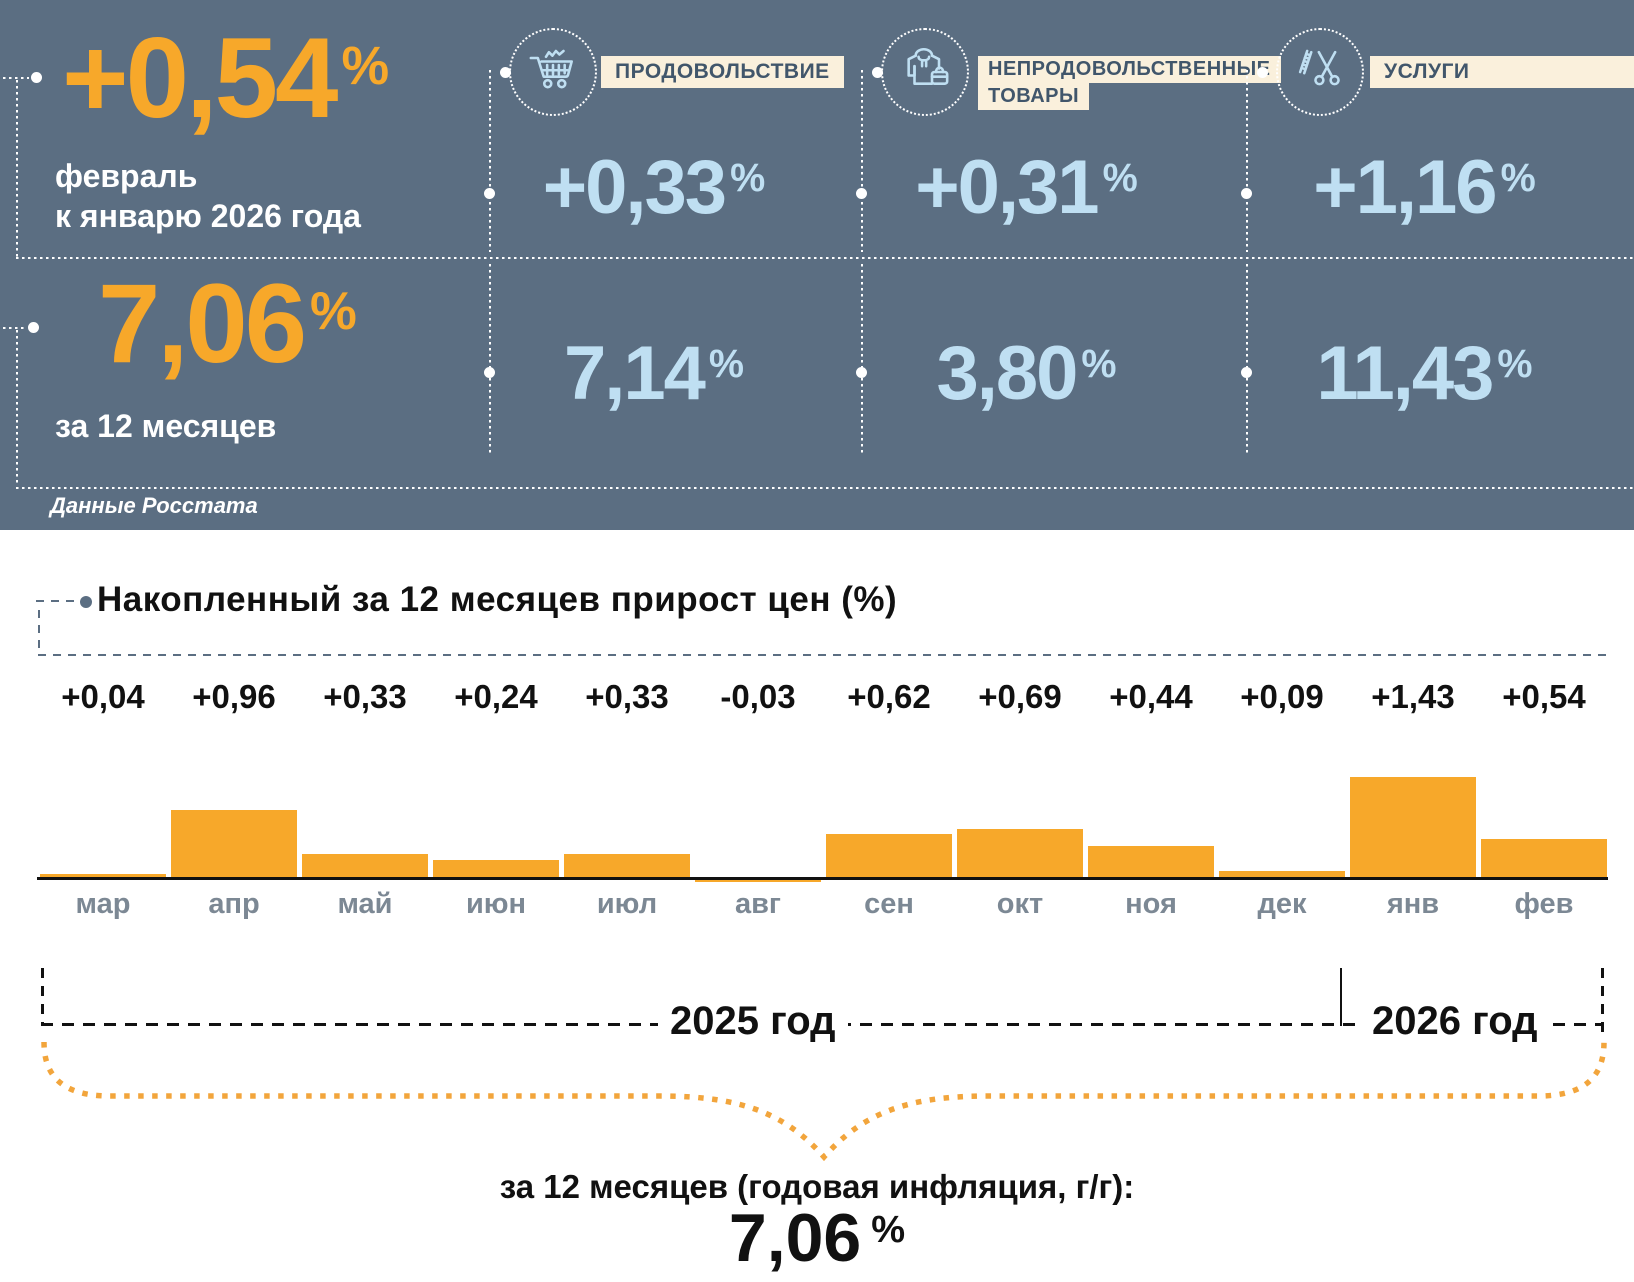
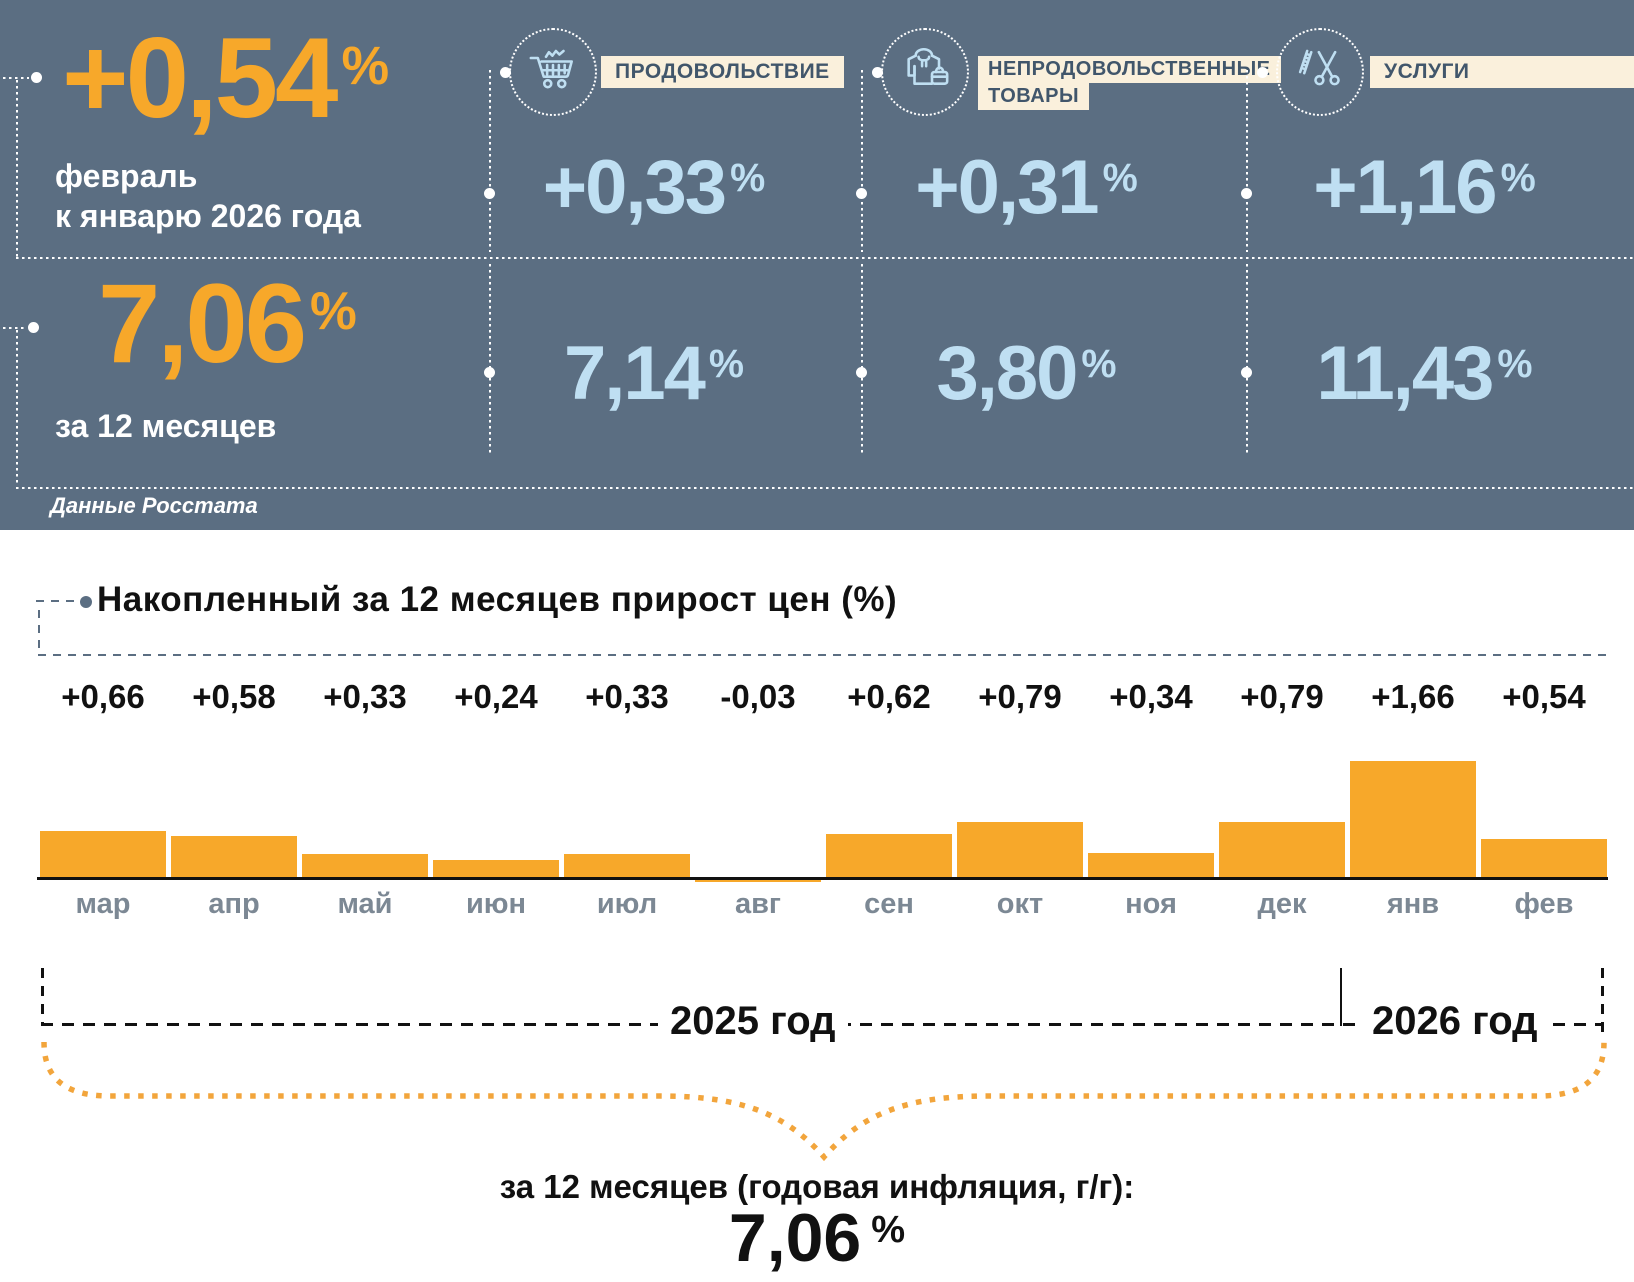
мар: +0,04 -> +0,66
апр: +0,96 -> +0,58
окт: +0,69 -> +0,79
ноя: +0,44 -> +0,34
дек: +0,09 -> +0,79
янв: +1,43 -> +1,66
